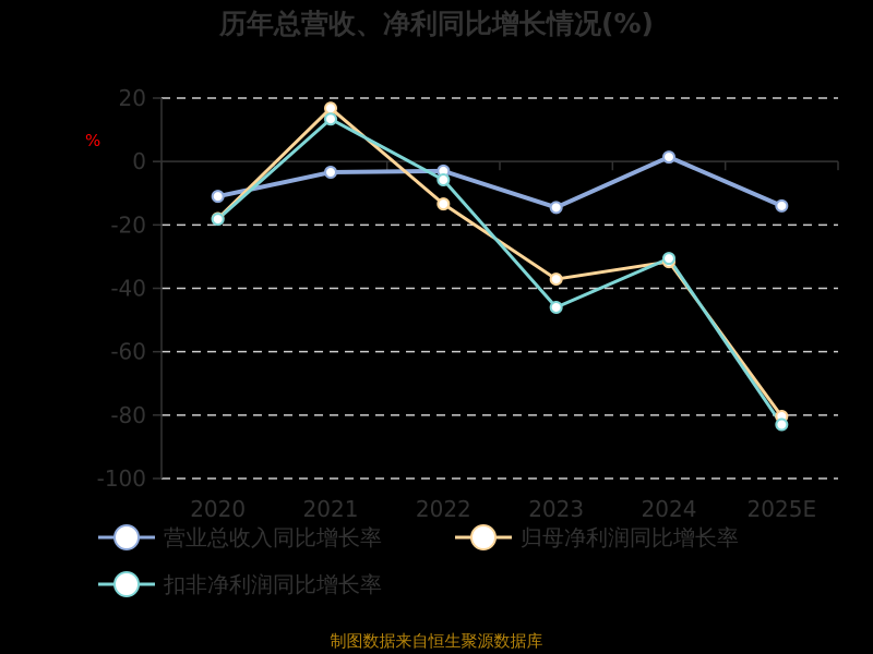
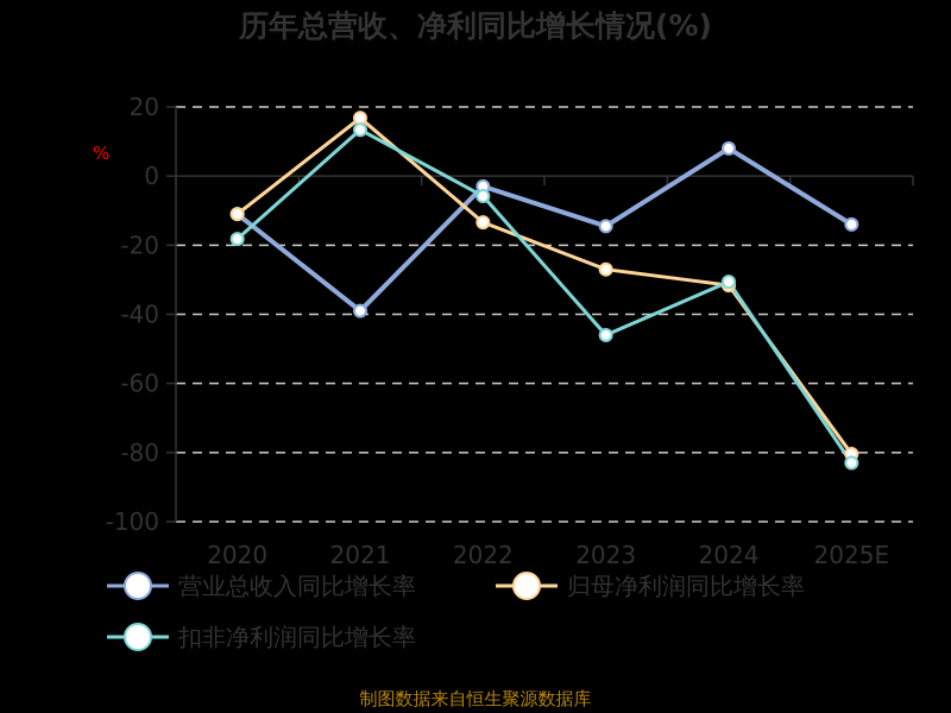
归母净利润同比增长率/2020: -18 -> -11
营业总收入同比增长率/2021: -3 -> -39
归母净利润同比增长率/2023: -37 -> -27
营业总收入同比增长率/2024: 1 -> 8
